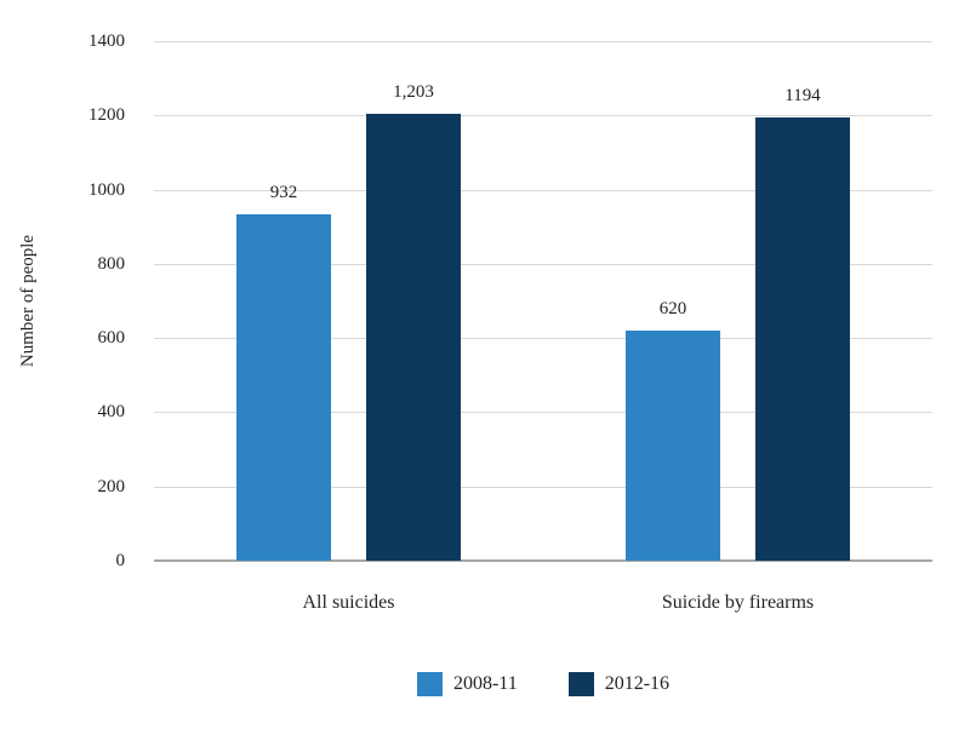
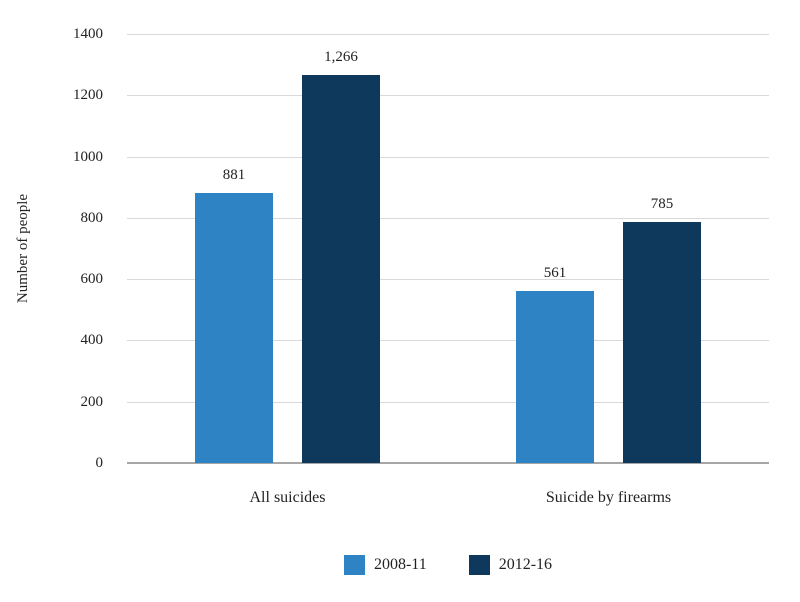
2008-11/All suicides: 932 -> 881
2012-16/All suicides: 1,203 -> 1,266
2008-11/Suicide by firearms: 620 -> 561
2012-16/Suicide by firearms: 1194 -> 785
